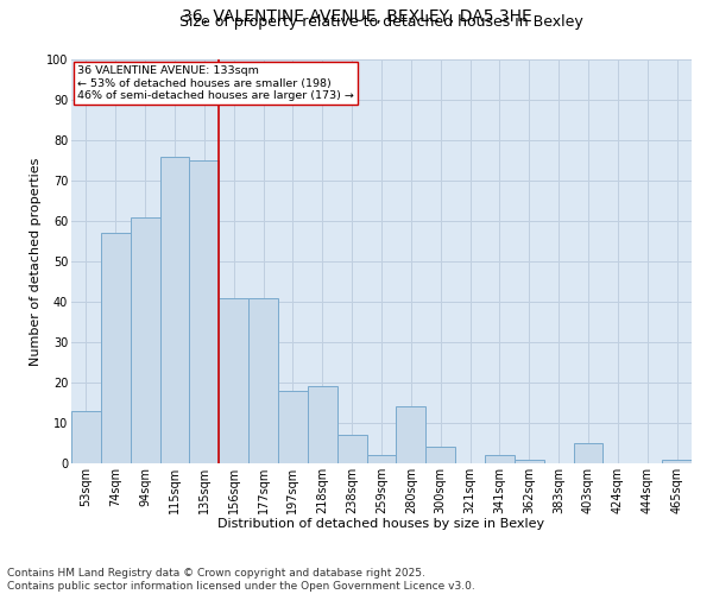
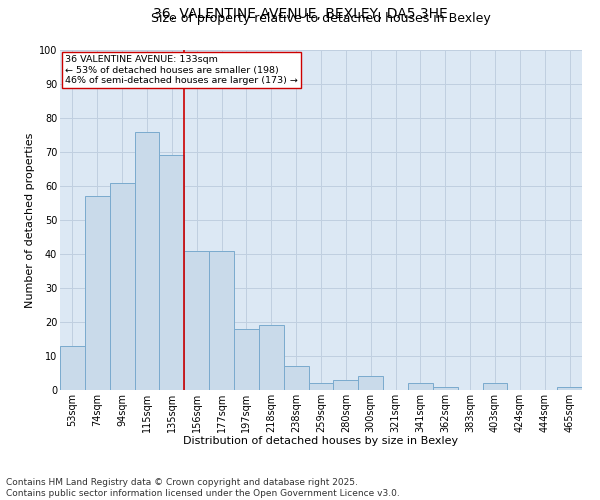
135sqm: 75 -> 69
280sqm: 14 -> 3
403sqm: 5 -> 2
